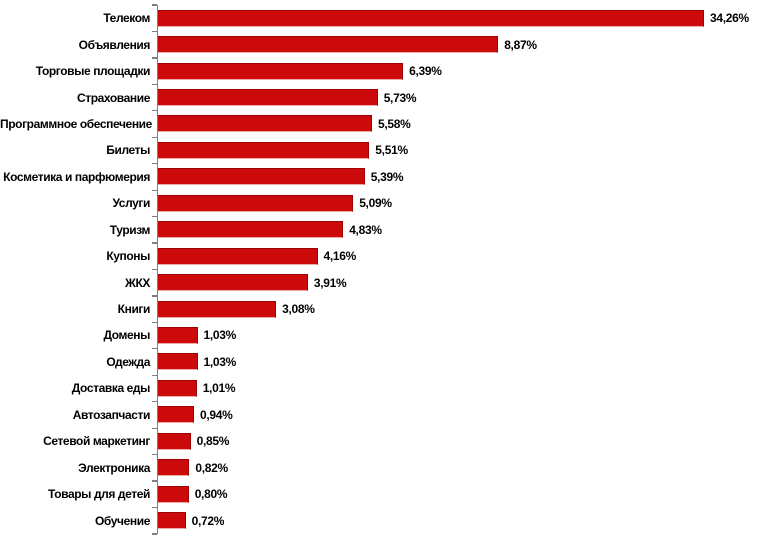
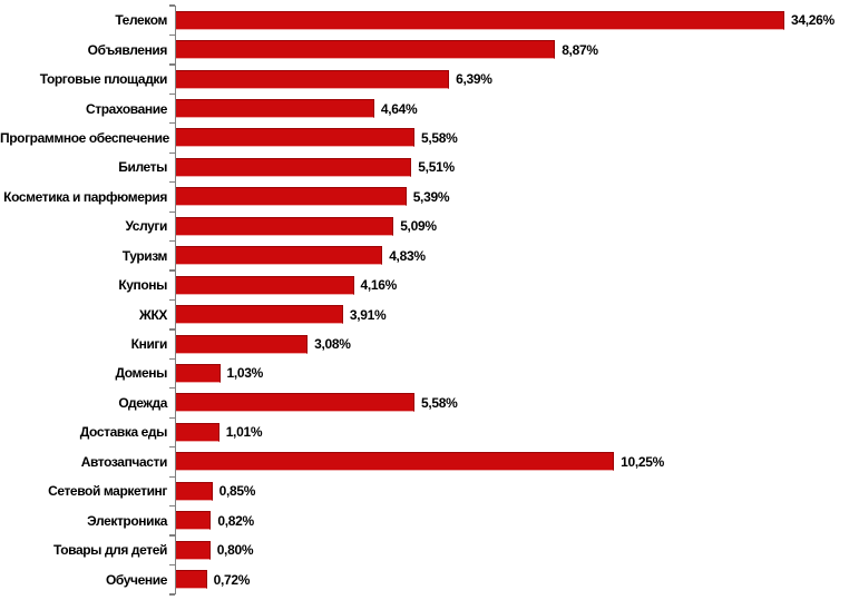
Страхование: 5,73% -> 4,64%
Одежда: 1,03% -> 5,58%
Автозапчасти: 0,94% -> 10,25%
